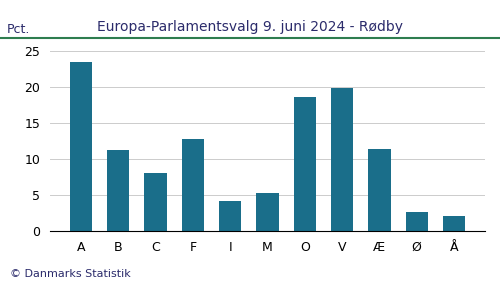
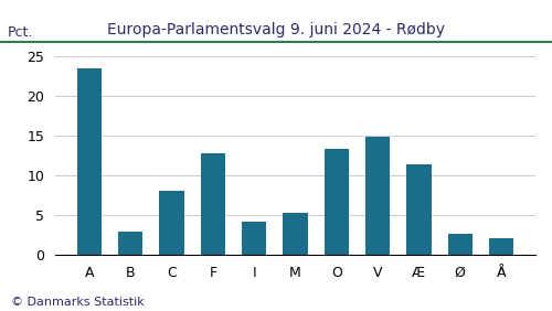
B: 11.2 -> 2.9
O: 18.6 -> 13.3
V: 19.8 -> 14.9
